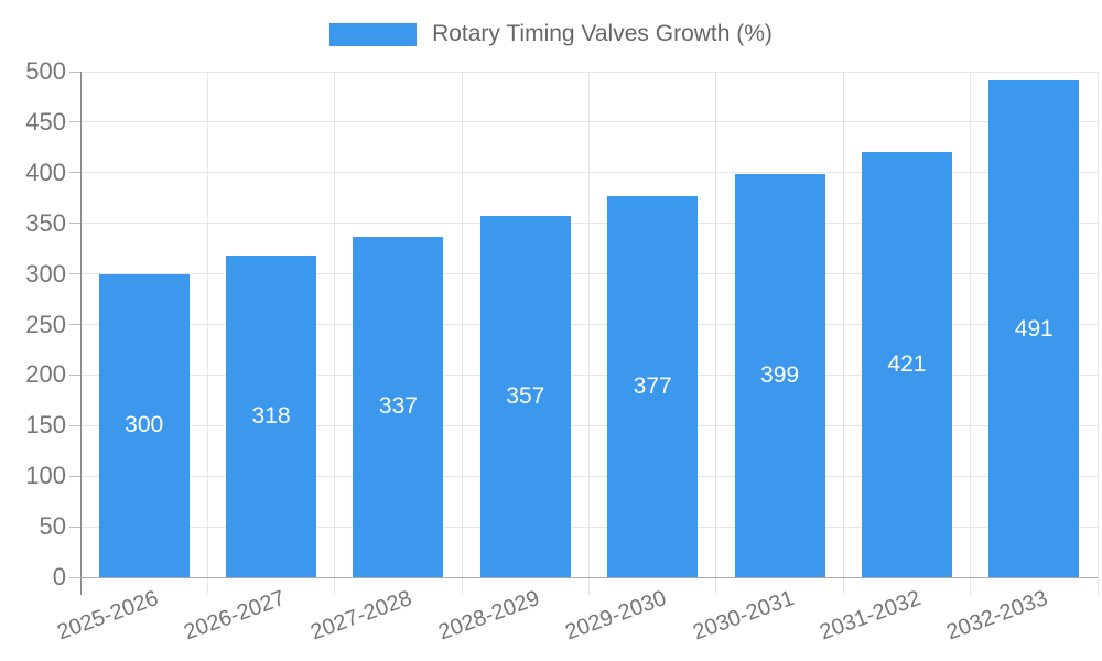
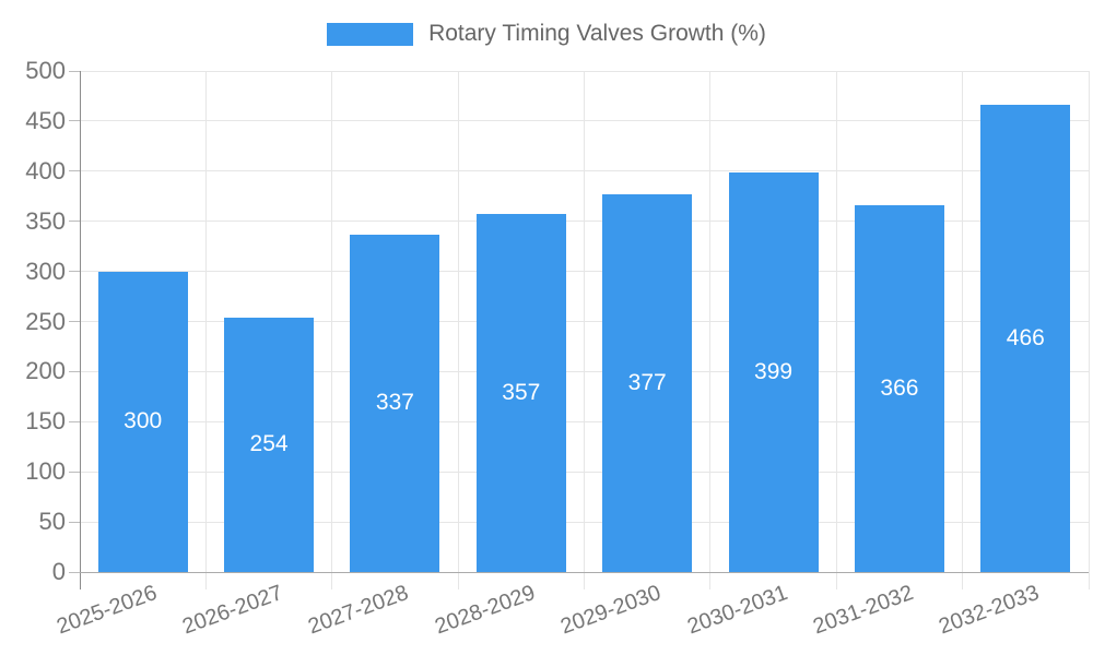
2026-2027: 318 -> 254
2031-2032: 421 -> 366
2032-2033: 491 -> 466
